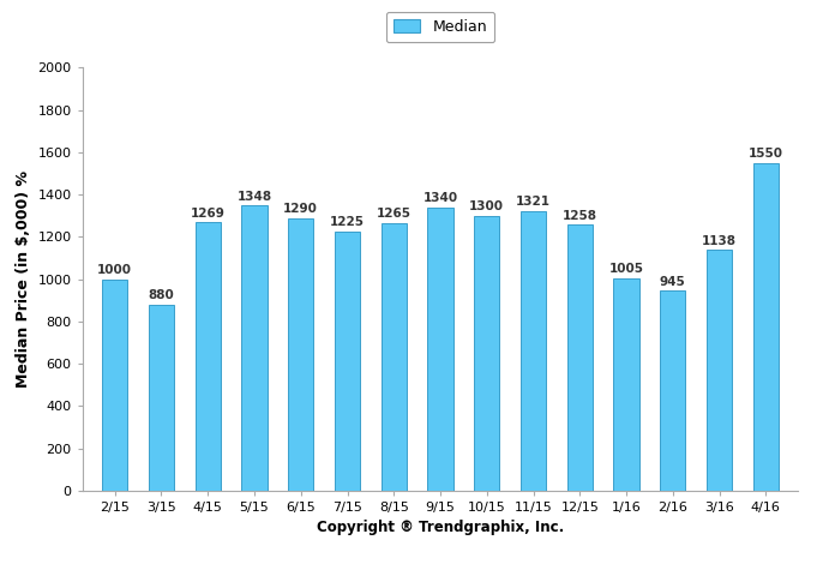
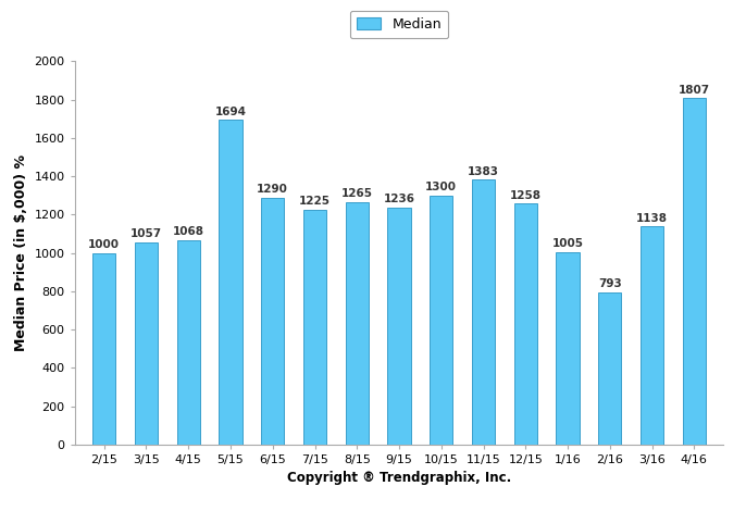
3/15: 880 -> 1057
4/15: 1269 -> 1068
5/15: 1348 -> 1694
9/15: 1340 -> 1236
11/15: 1321 -> 1383
2/16: 945 -> 793
4/16: 1550 -> 1807
